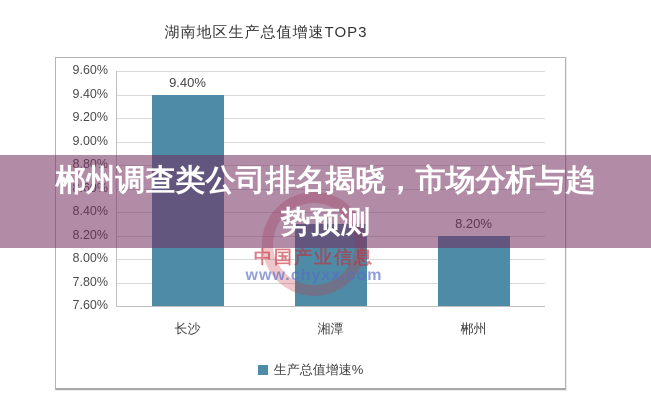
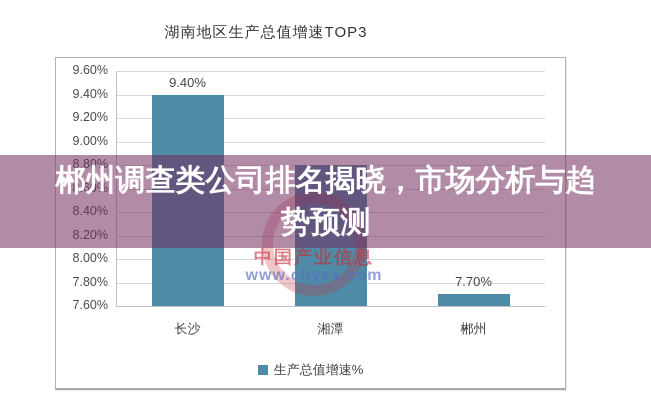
湘潭: 8.3% -> 8.8%
郴州: 8.20% -> 7.70%
